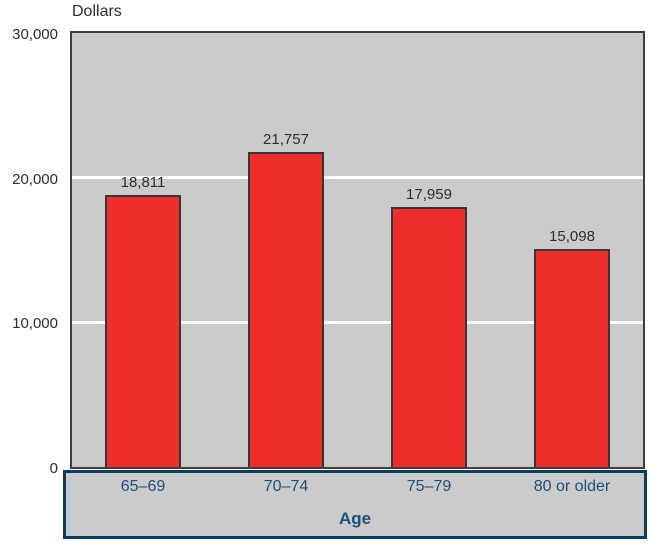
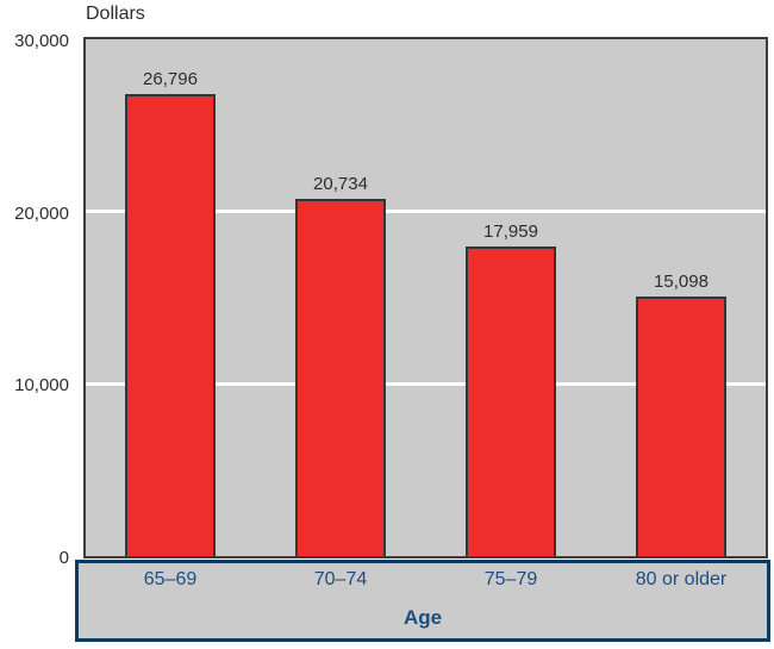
65–69: 18,811 -> 26,796
70–74: 21,757 -> 20,734
